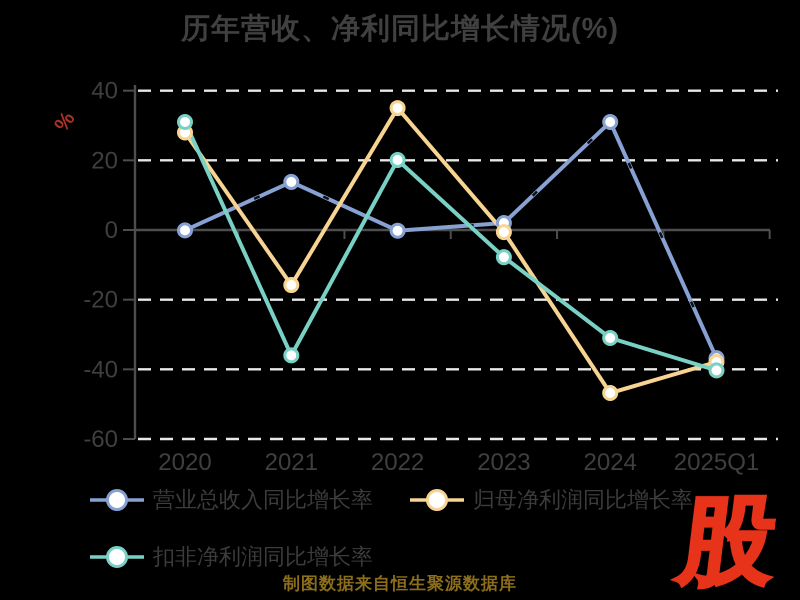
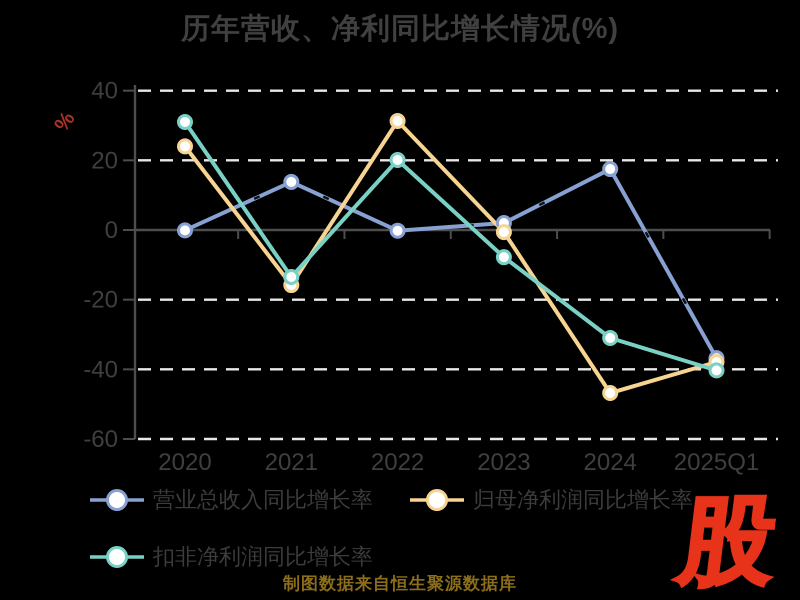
归母净利润同比增长率/2020: 28 -> 24
扣非净利润同比增长率/2021: -36 -> -14
归母净利润同比增长率/2022: 35 -> 31
营业总收入同比增长率/2024: 31 -> 18
